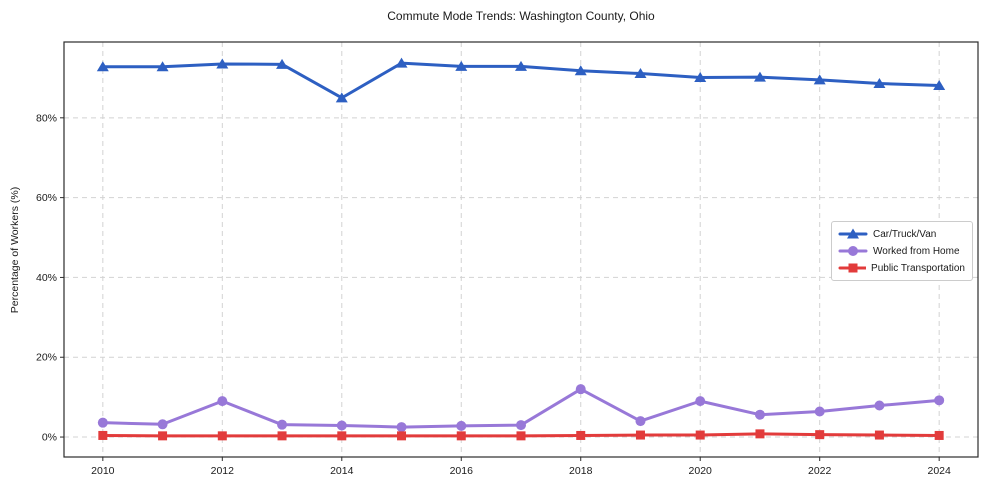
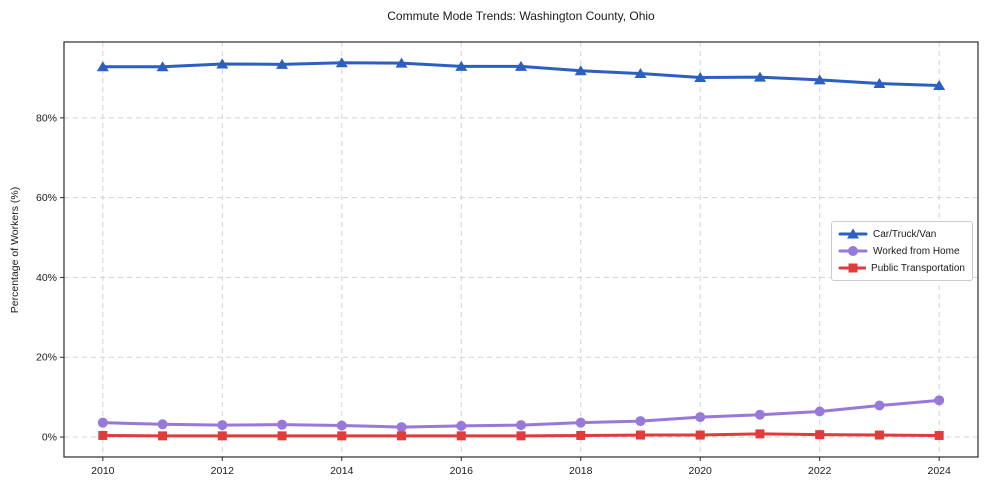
Worked from Home/2012: 9% -> 3%
Car/Truck/Van/2014: 85% -> 94%
Worked from Home/2018: 12% -> 4%
Worked from Home/2020: 9% -> 5%
